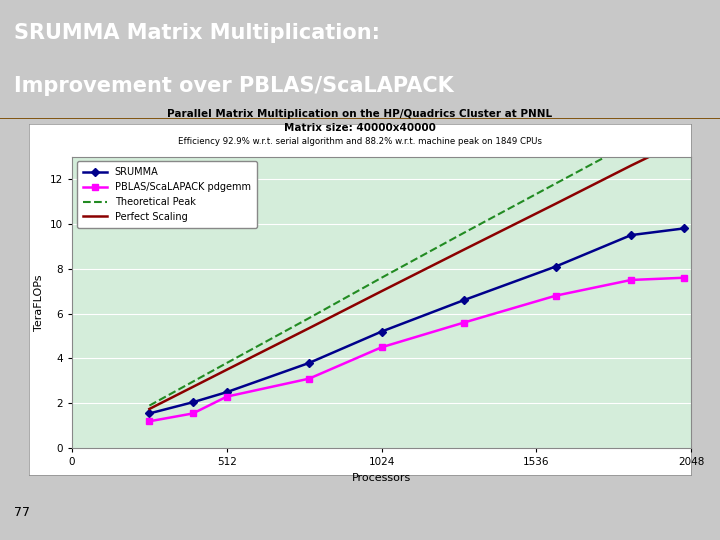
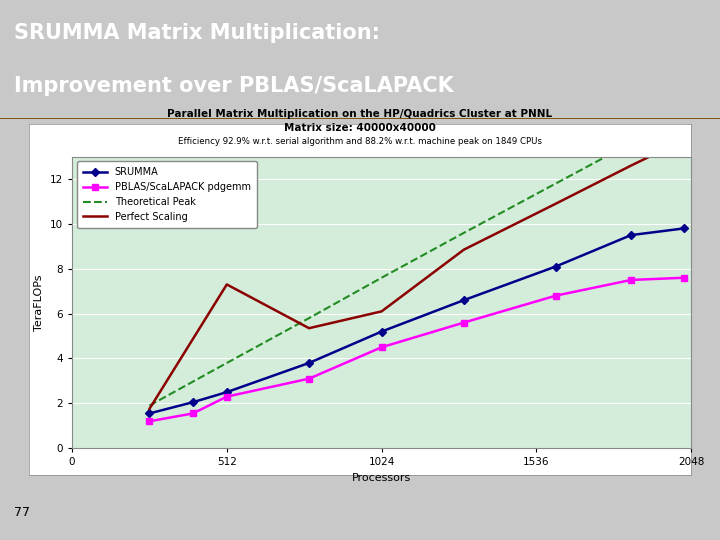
Perfect Scaling/512: 3.50 -> 7.30
Perfect Scaling/1024: 7.00 -> 6.10
